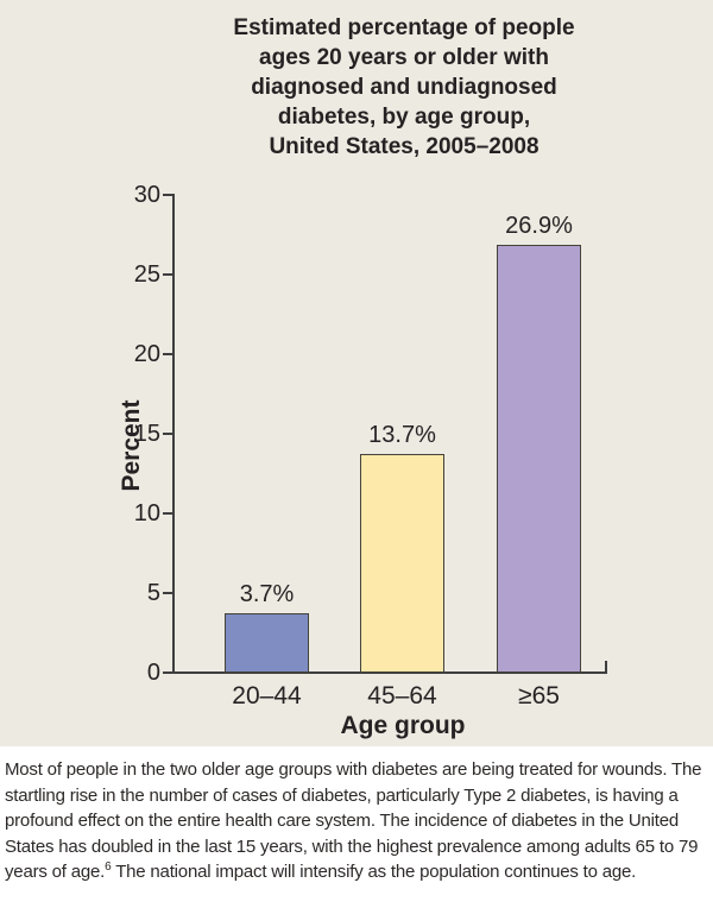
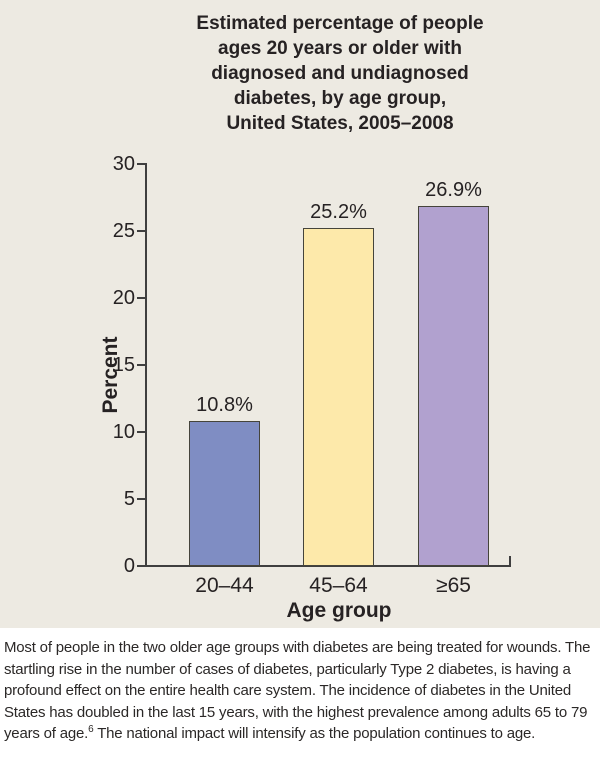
20–44: 3.7% -> 10.8%
45–64: 13.7% -> 25.2%
